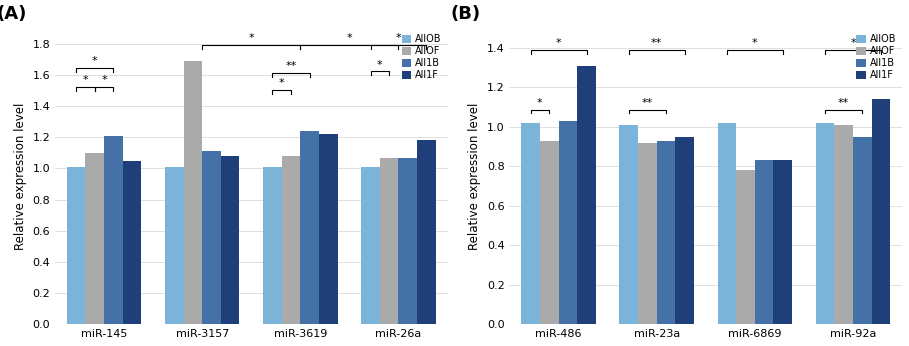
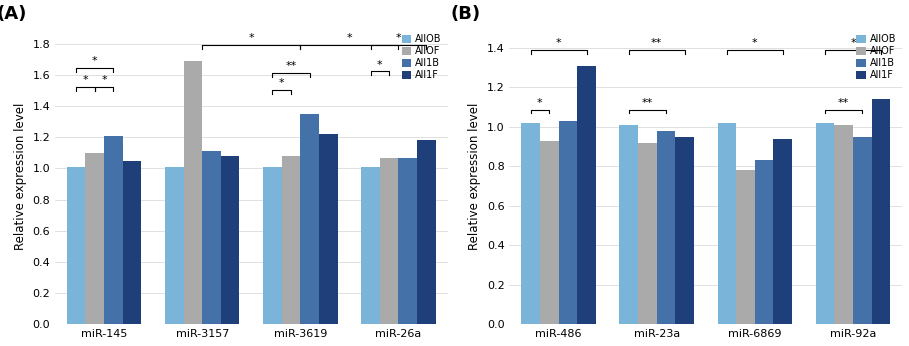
All1B/miR-3619: 1.24 -> 1.35
All1B/miR-23a: 0.93 -> 0.98
All1F/miR-6869: 0.83 -> 0.94
